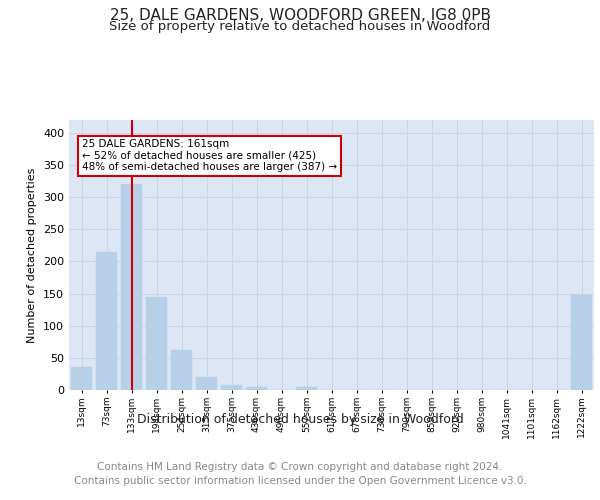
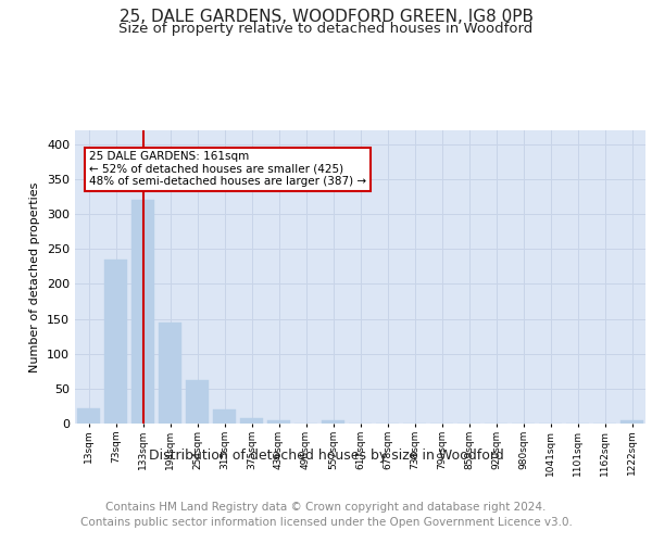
13sqm: 36 -> 22
73sqm: 214 -> 235
1222sqm: 148 -> 4
